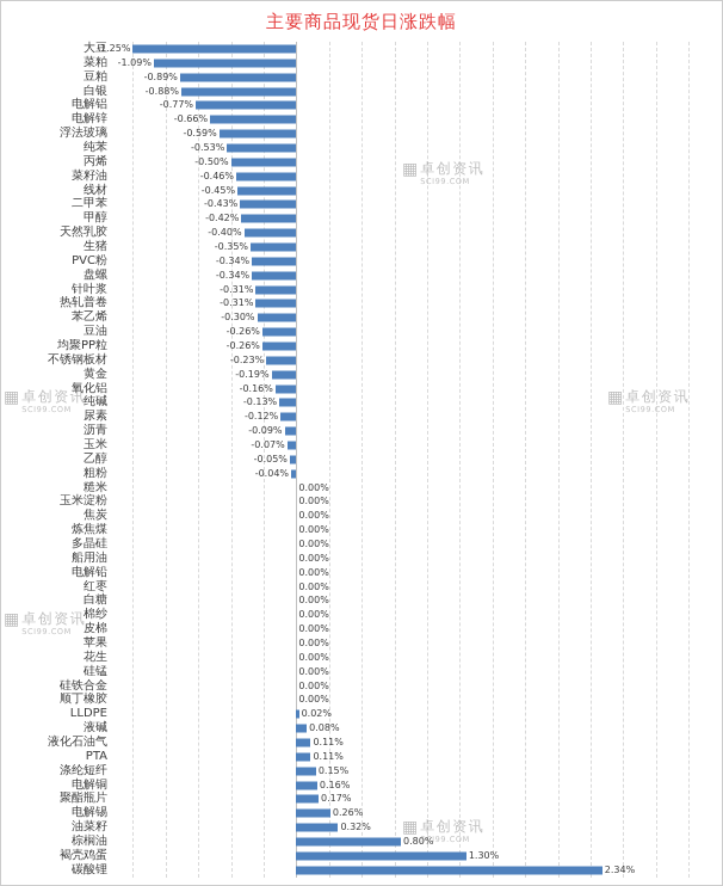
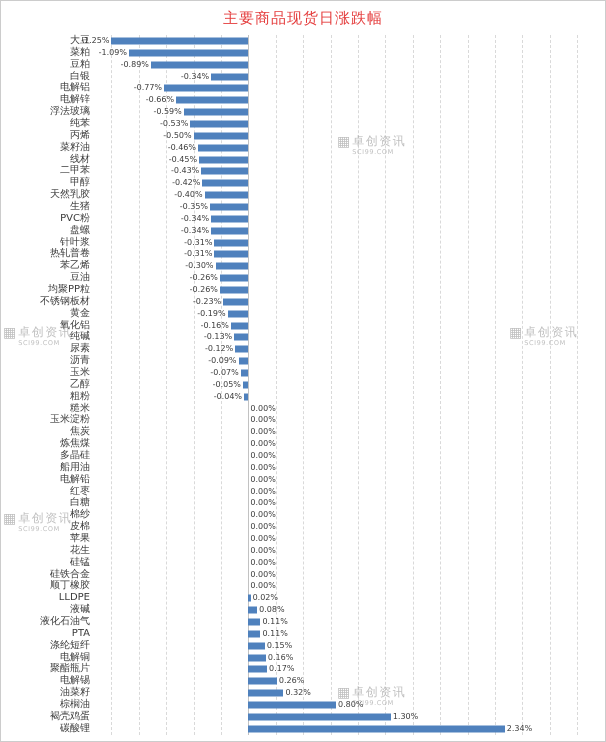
白银: -0.88% -> -0.34%
